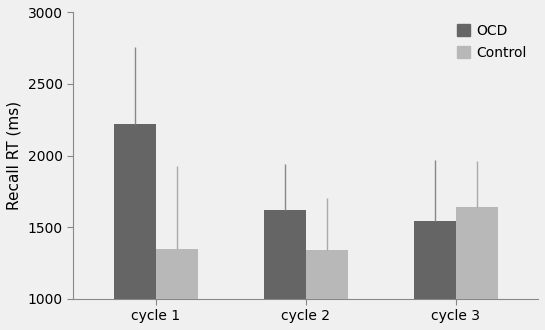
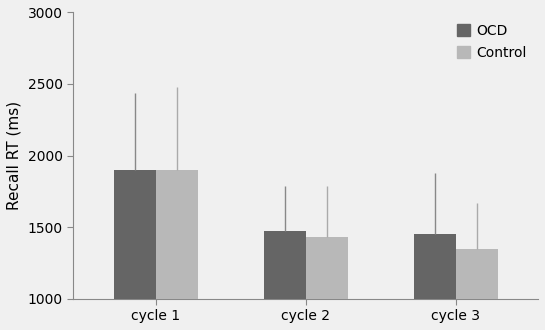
OCD/cycle 1: 2220 -> 1900
Control/cycle 1: 1350 -> 1900
OCD/cycle 2: 1620 -> 1470
Control/cycle 2: 1340 -> 1430
OCD/cycle 3: 1540 -> 1450
Control/cycle 3: 1640 -> 1350
